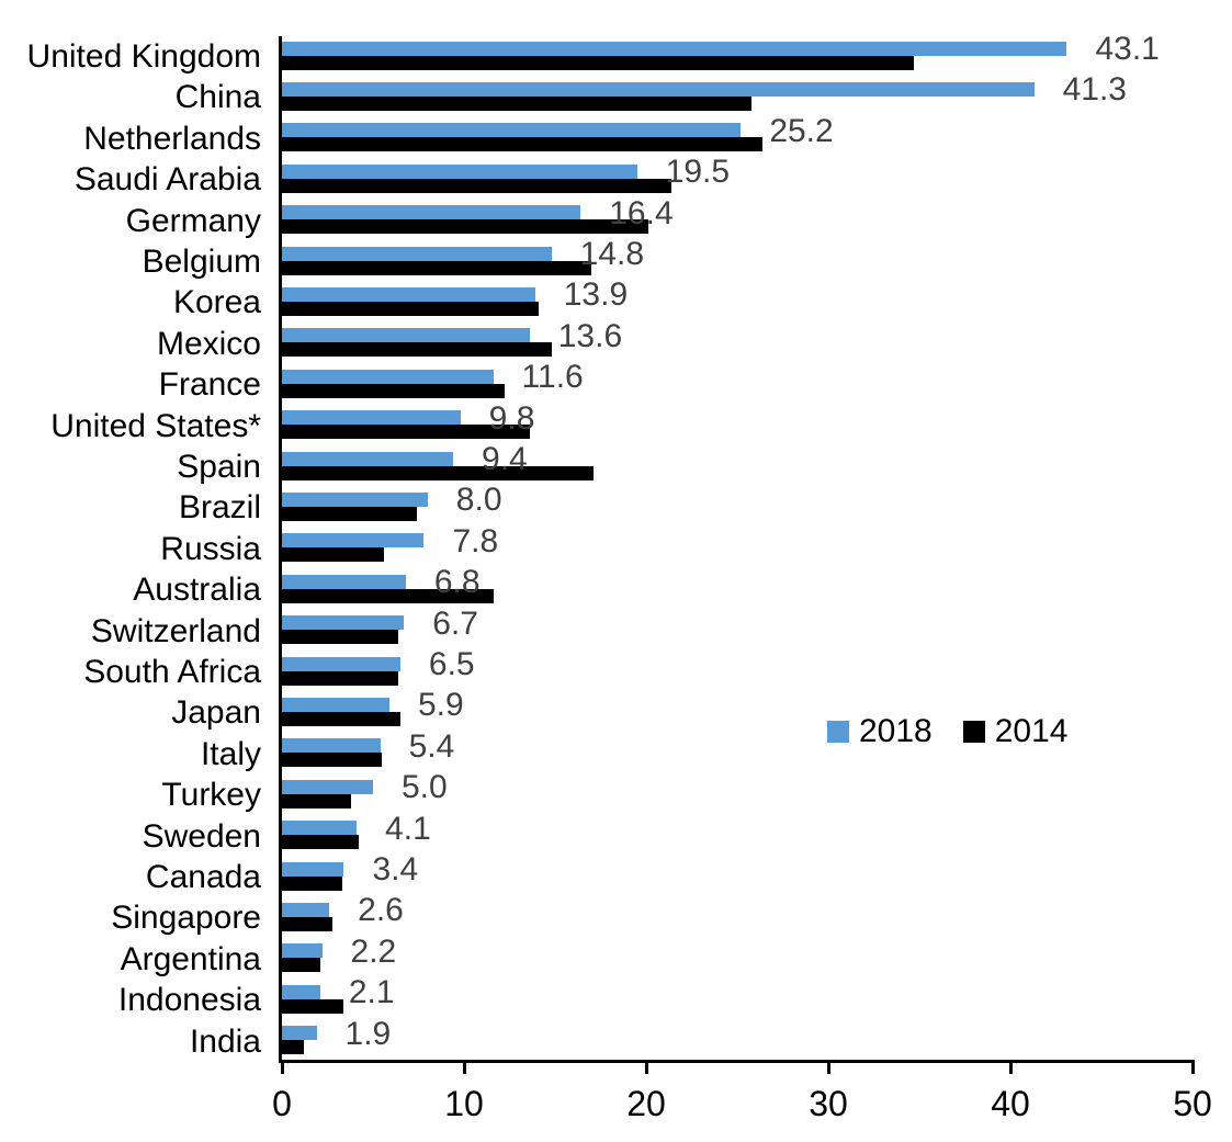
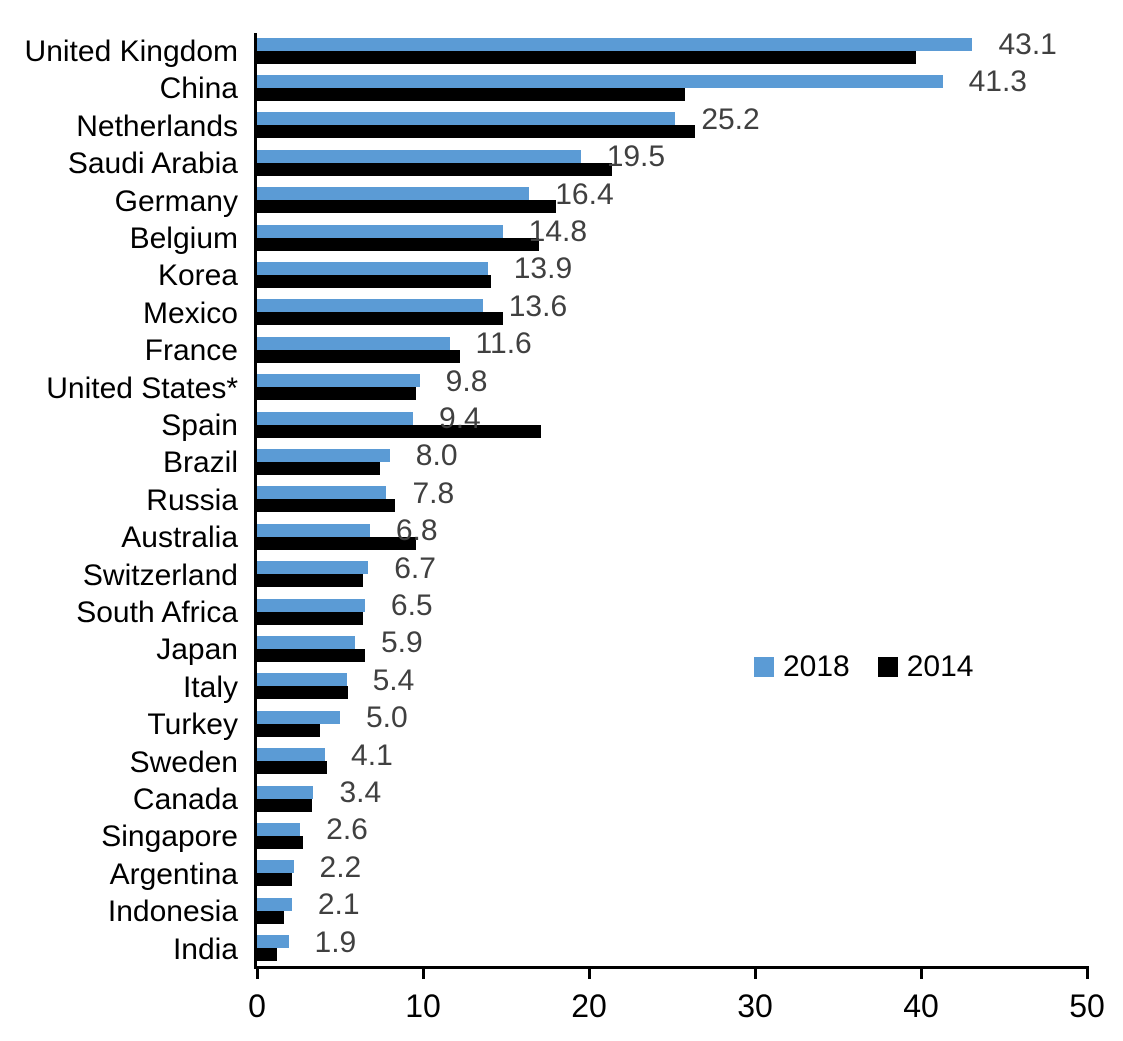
2014/United Kingdom: 34.7 -> 39.7
2014/Germany: 20.1 -> 18.0
2014/United States*: 13.6 -> 9.6
2014/Russia: 5.6 -> 8.3
2014/Australia: 11.6 -> 9.6
2014/Indonesia: 3.4 -> 1.6
